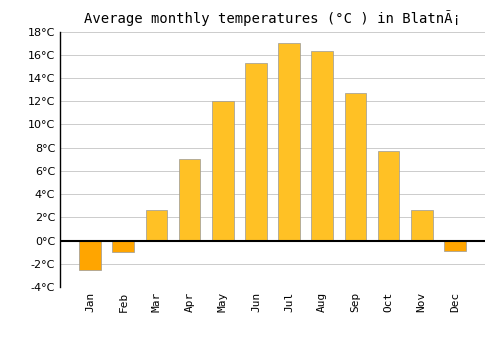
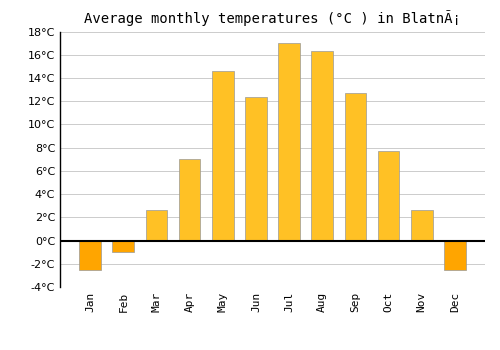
May: 12.0°C -> 14.6°C
Jun: 15.3°C -> 12.4°C
Dec: -0.9°C -> -2.5°C
